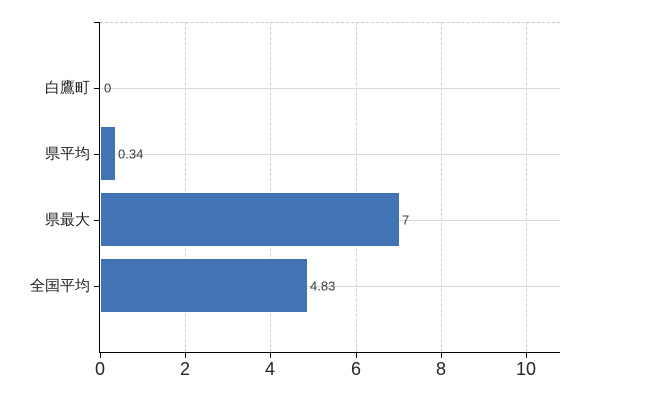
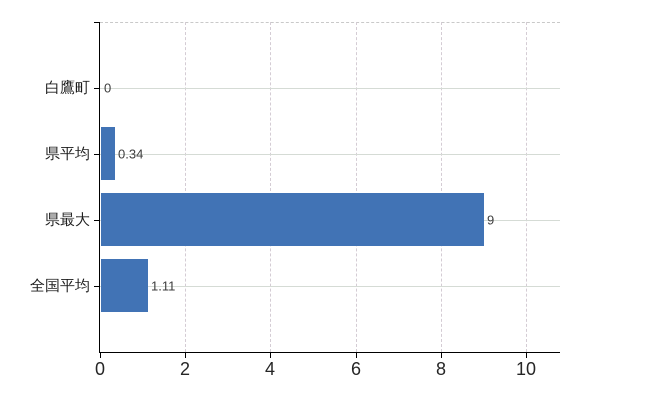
県最大: 7 -> 9
全国平均: 4.83 -> 1.11
